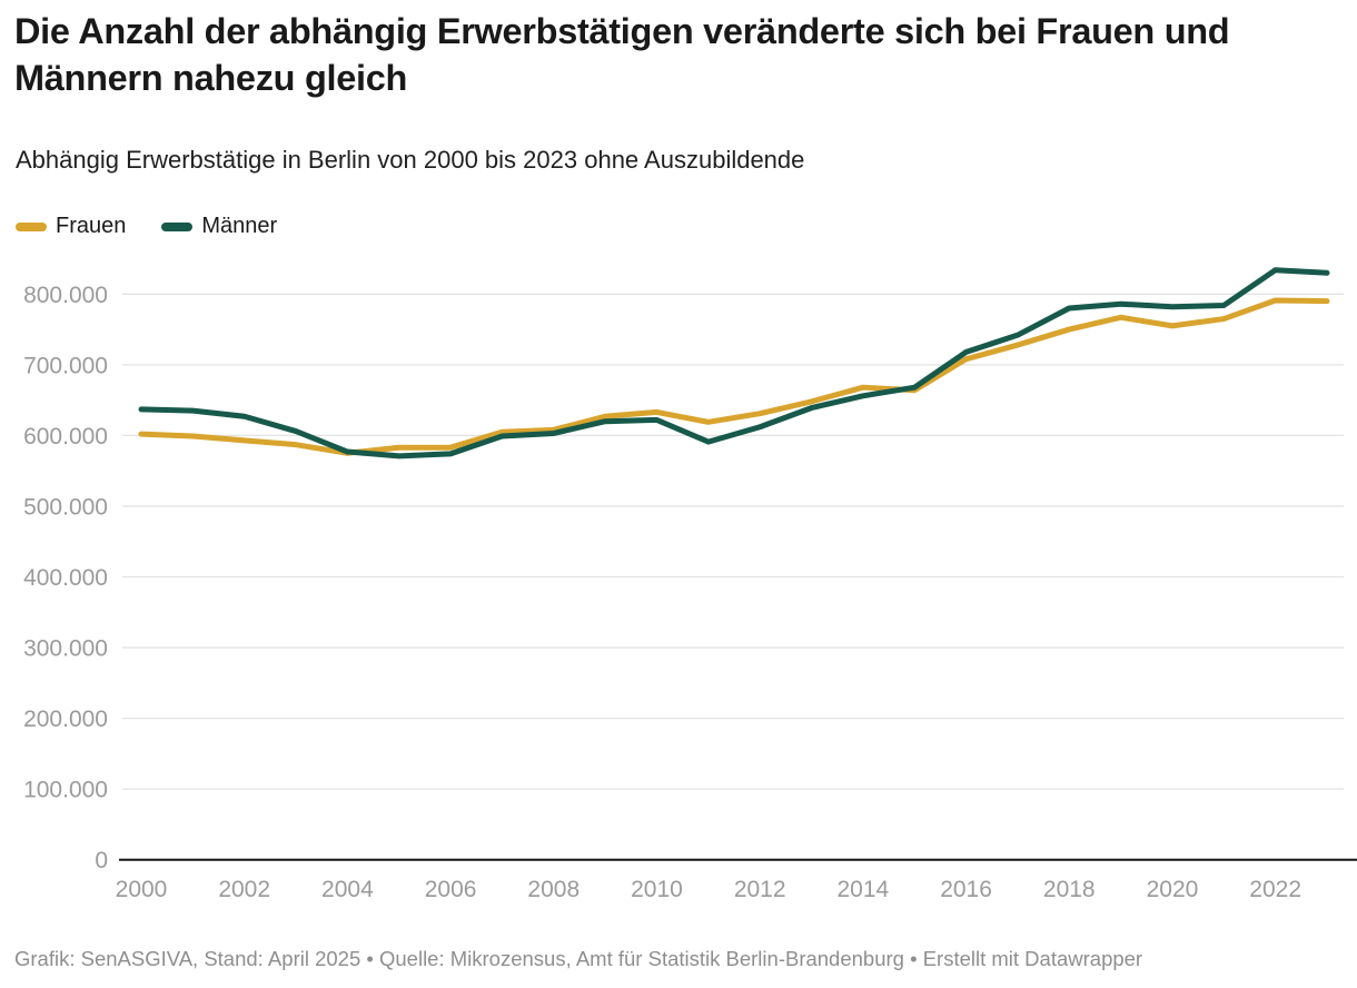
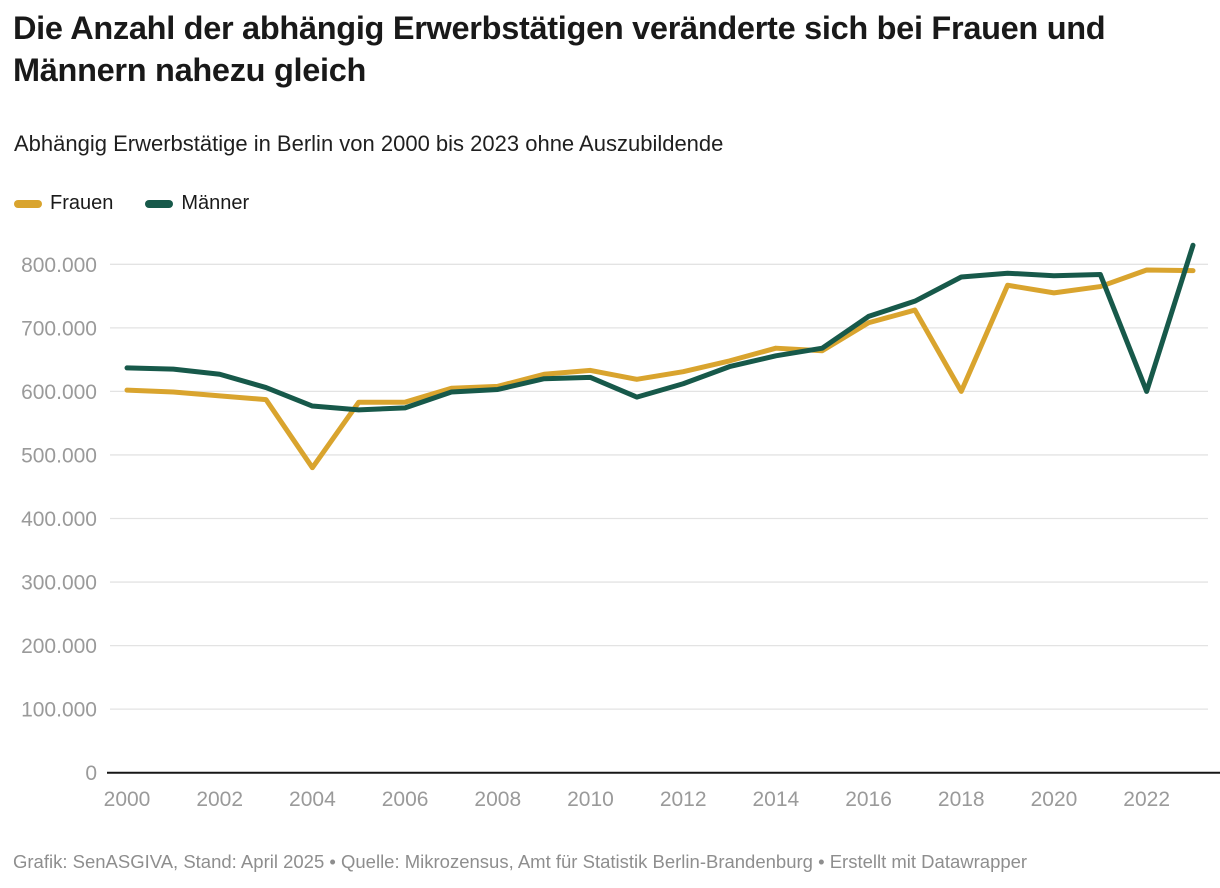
Frauen/2004: 580000 -> 480000
Frauen/2018: 750000 -> 600000
Männer/2022: 830000 -> 600000
